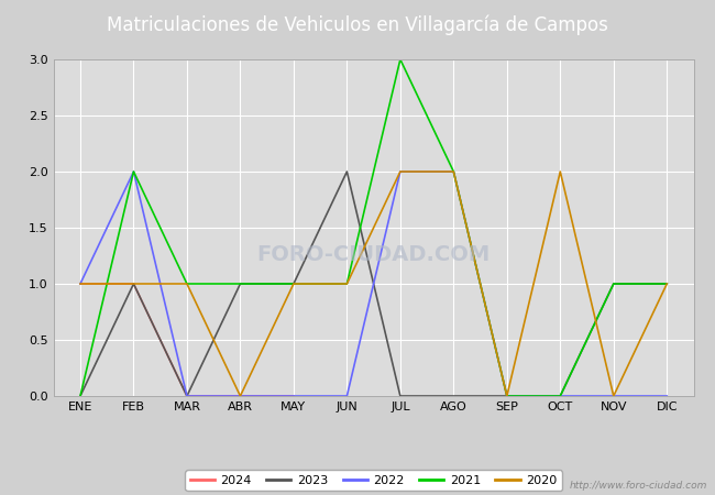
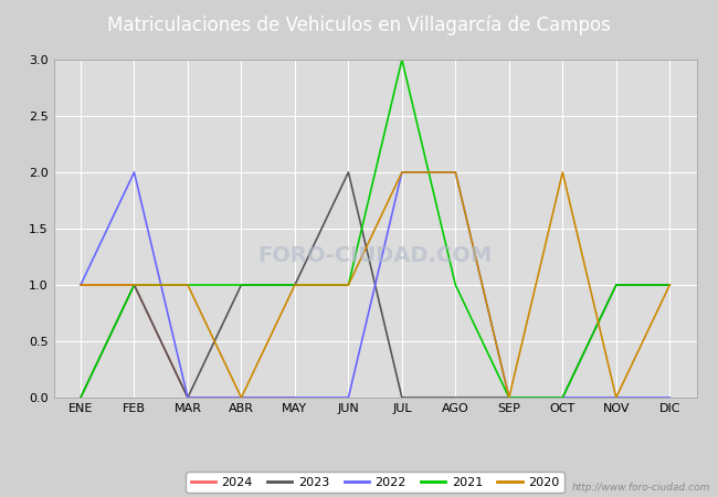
2021/FEB: 2 -> 1
2021/AGO: 2 -> 1
